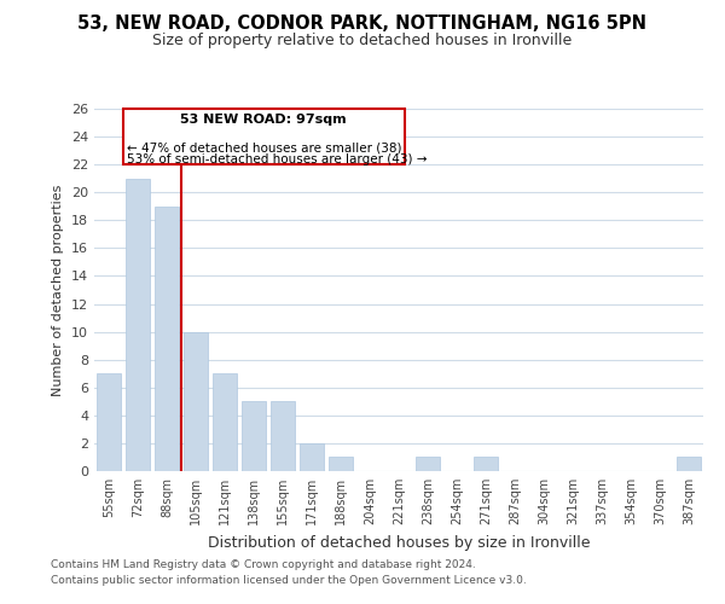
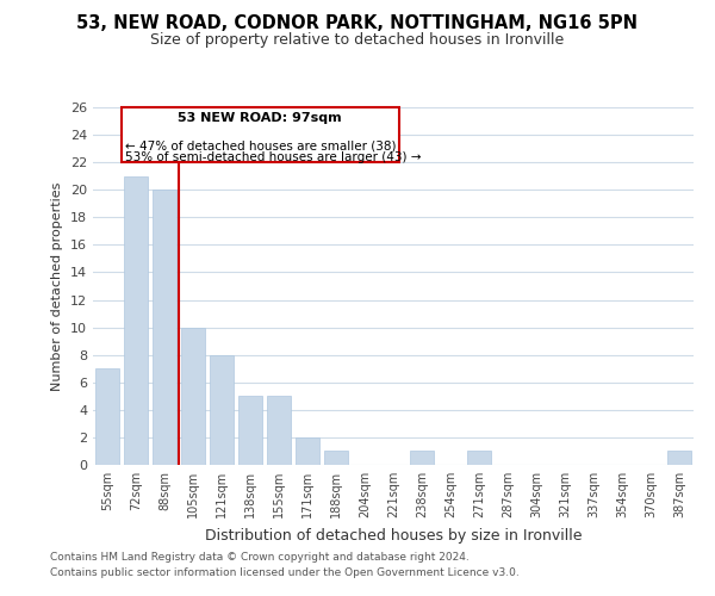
88sqm: 19 -> 20
121sqm: 7 -> 8
